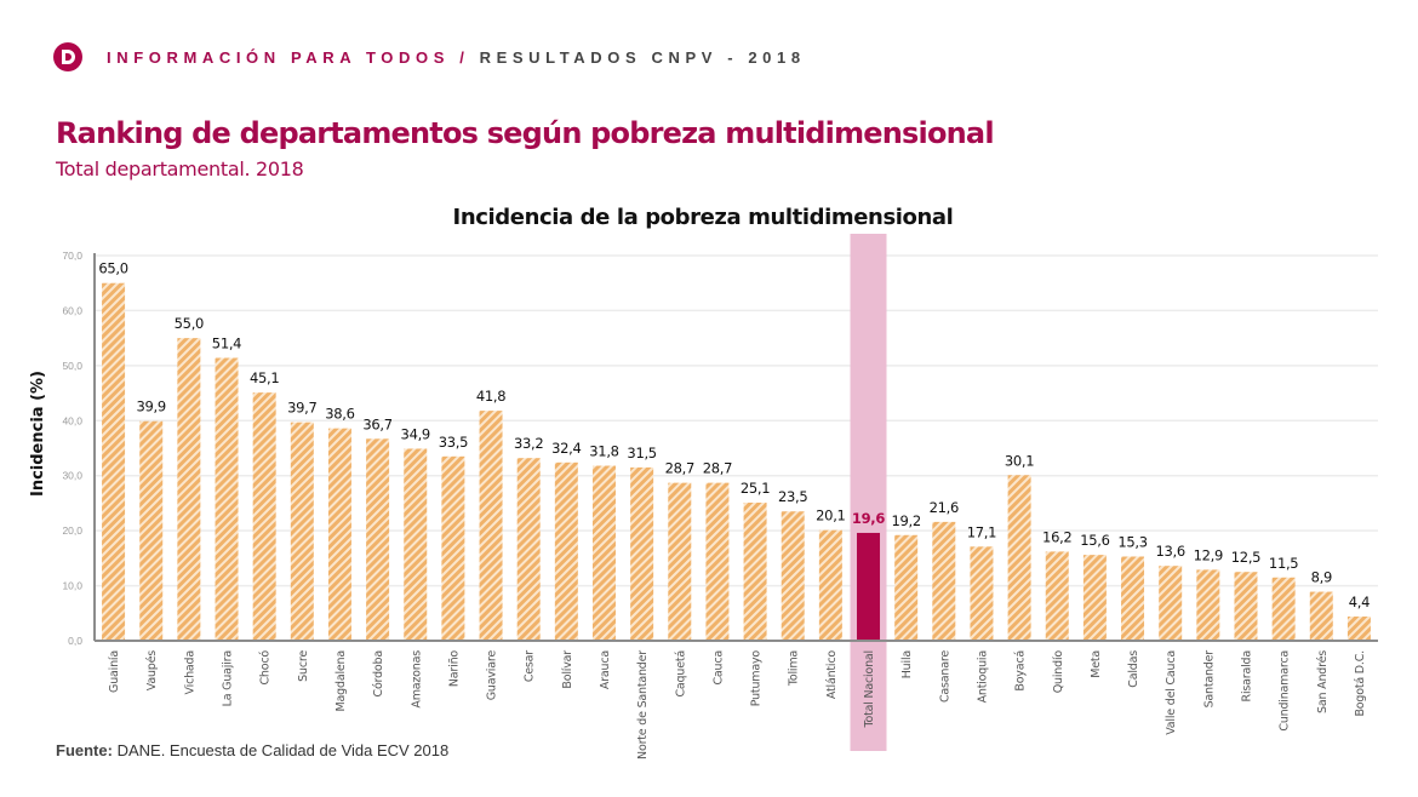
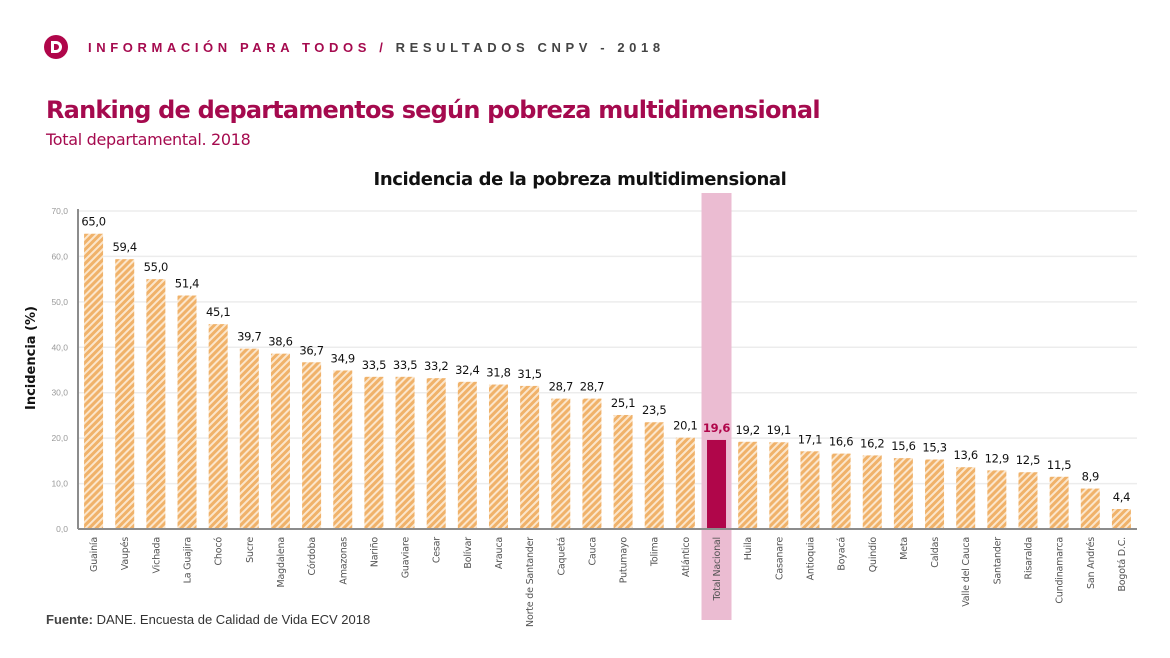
Vaupés: 39,9 -> 59,4
Guaviare: 41,8 -> 33,5
Casanare: 21,6 -> 19,1
Boyacá: 30,1 -> 16,6
